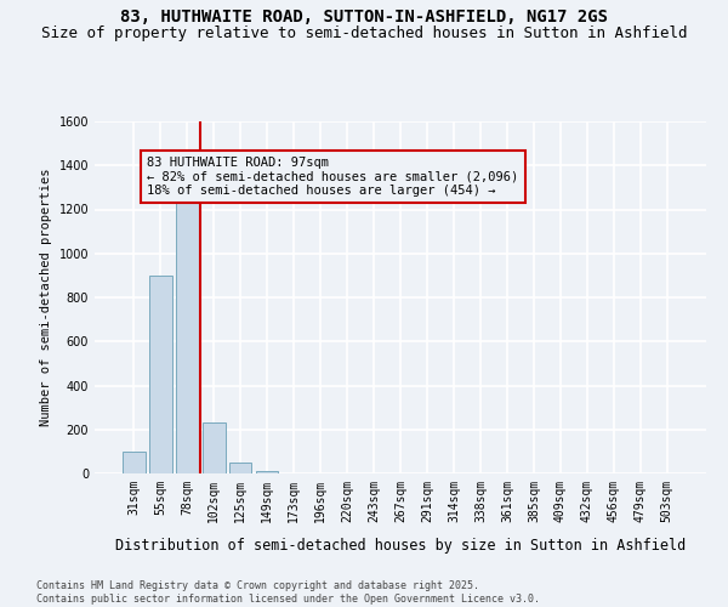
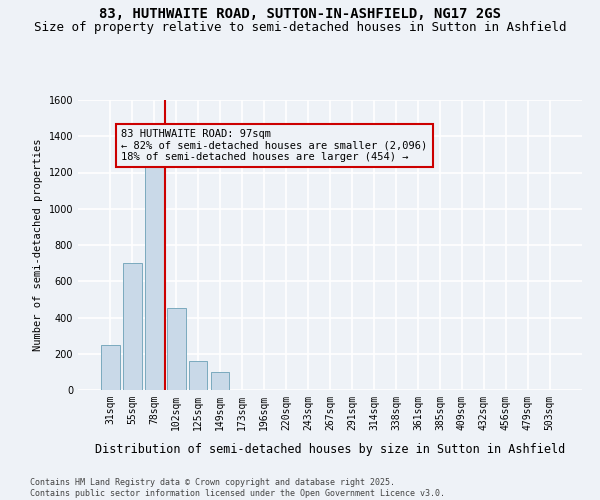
31sqm: 100 -> 250
55sqm: 900 -> 700
102sqm: 230 -> 450
125sqm: 50 -> 160
149sqm: 10 -> 100
